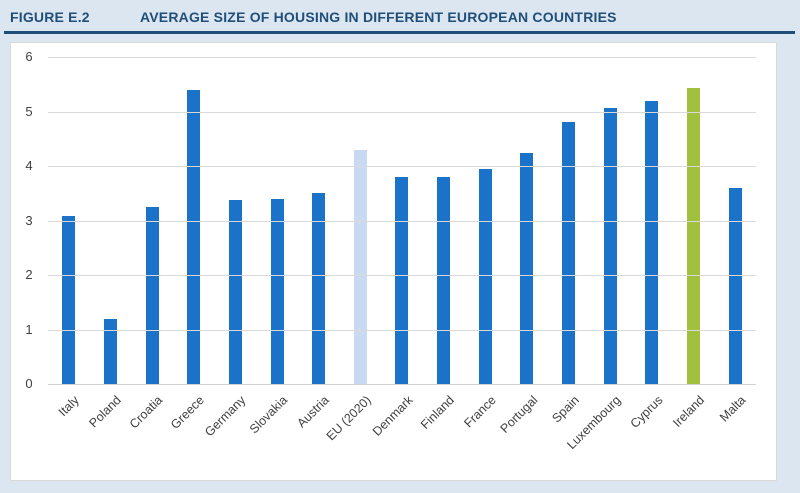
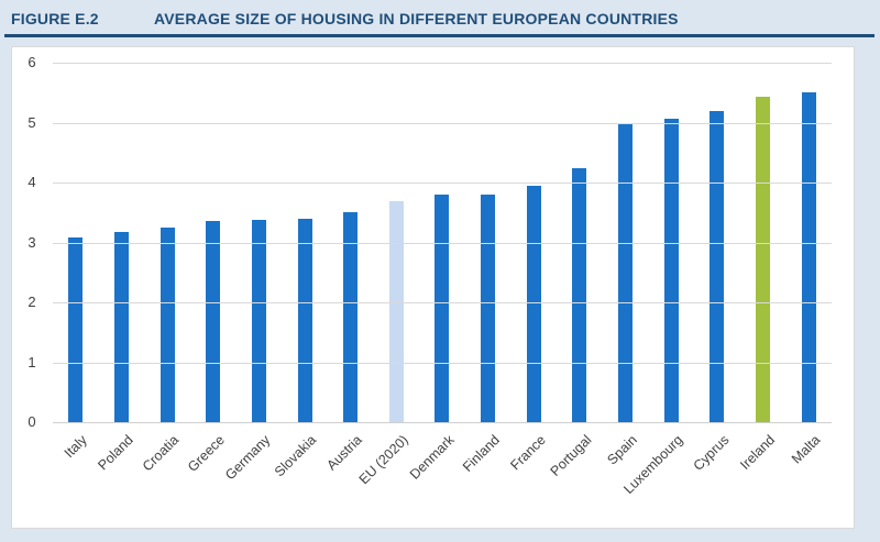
Poland: 1.2 -> 3.2
Greece: 5.4 -> 3.4
EU (2020): 4.3 -> 3.7
Spain: 4.8 -> 5.0
Malta: 3.6 -> 5.5
